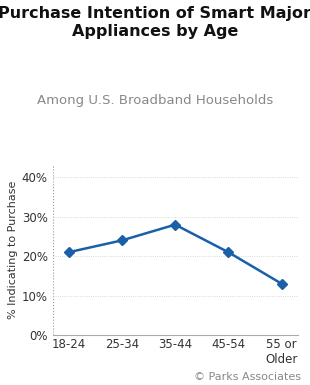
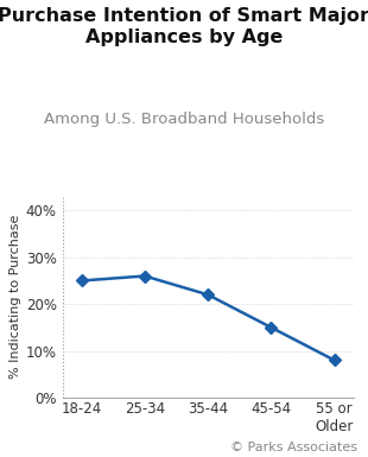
18-24: 21% -> 25%
25-34: 24% -> 26%
35-44: 28% -> 22%
45-54: 21% -> 15%
55 or Older: 13% -> 8%
